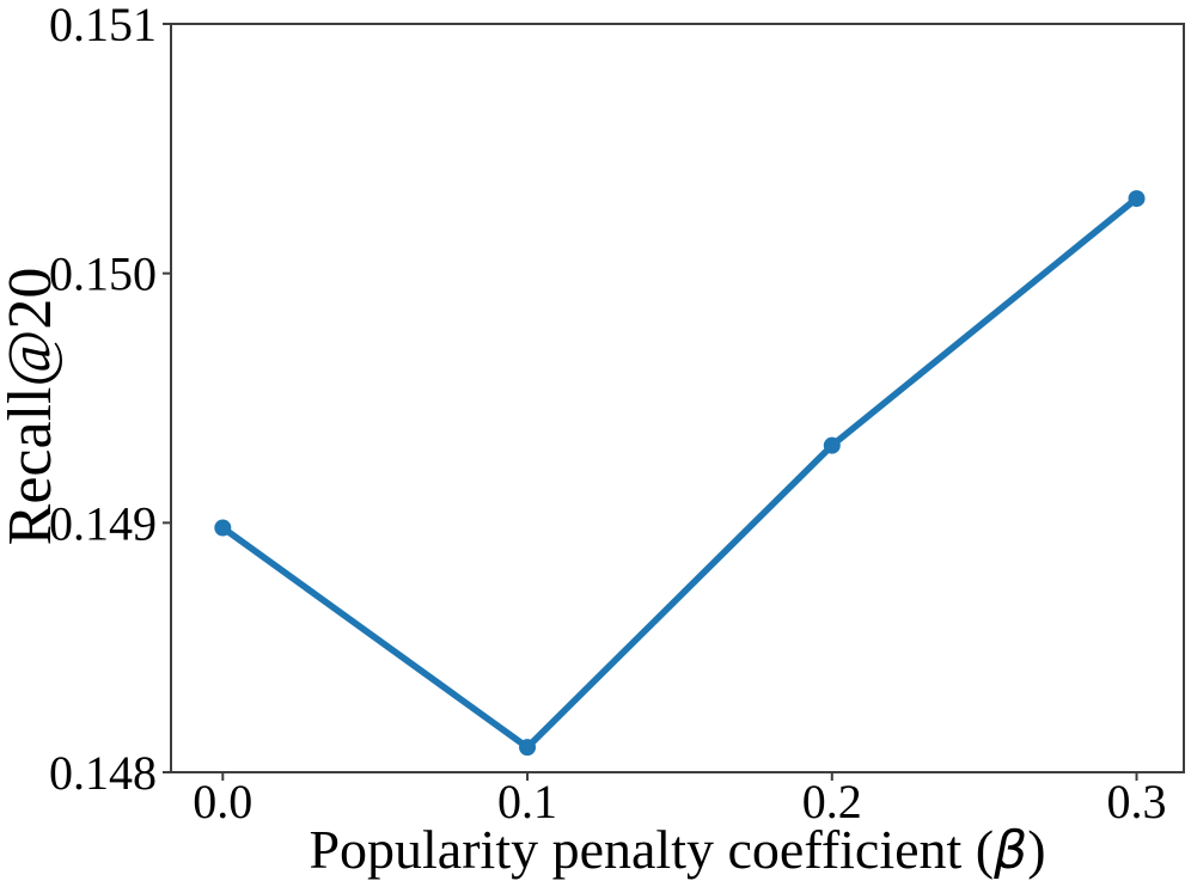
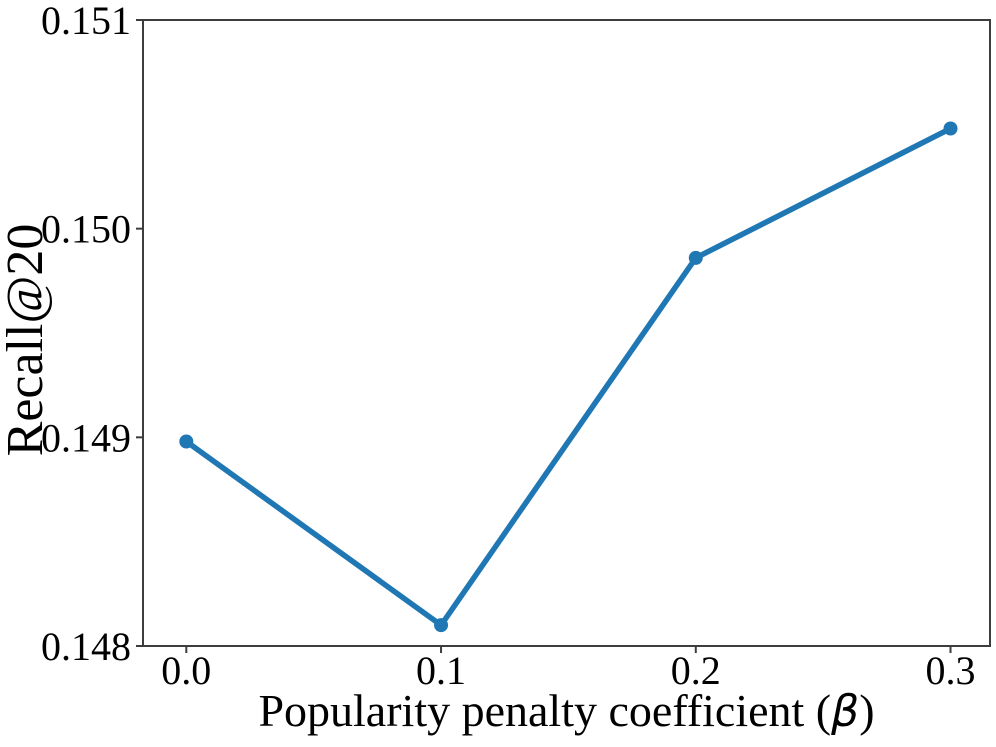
0.2: 0.14931 -> 0.14986
0.3: 0.15030 -> 0.15048
